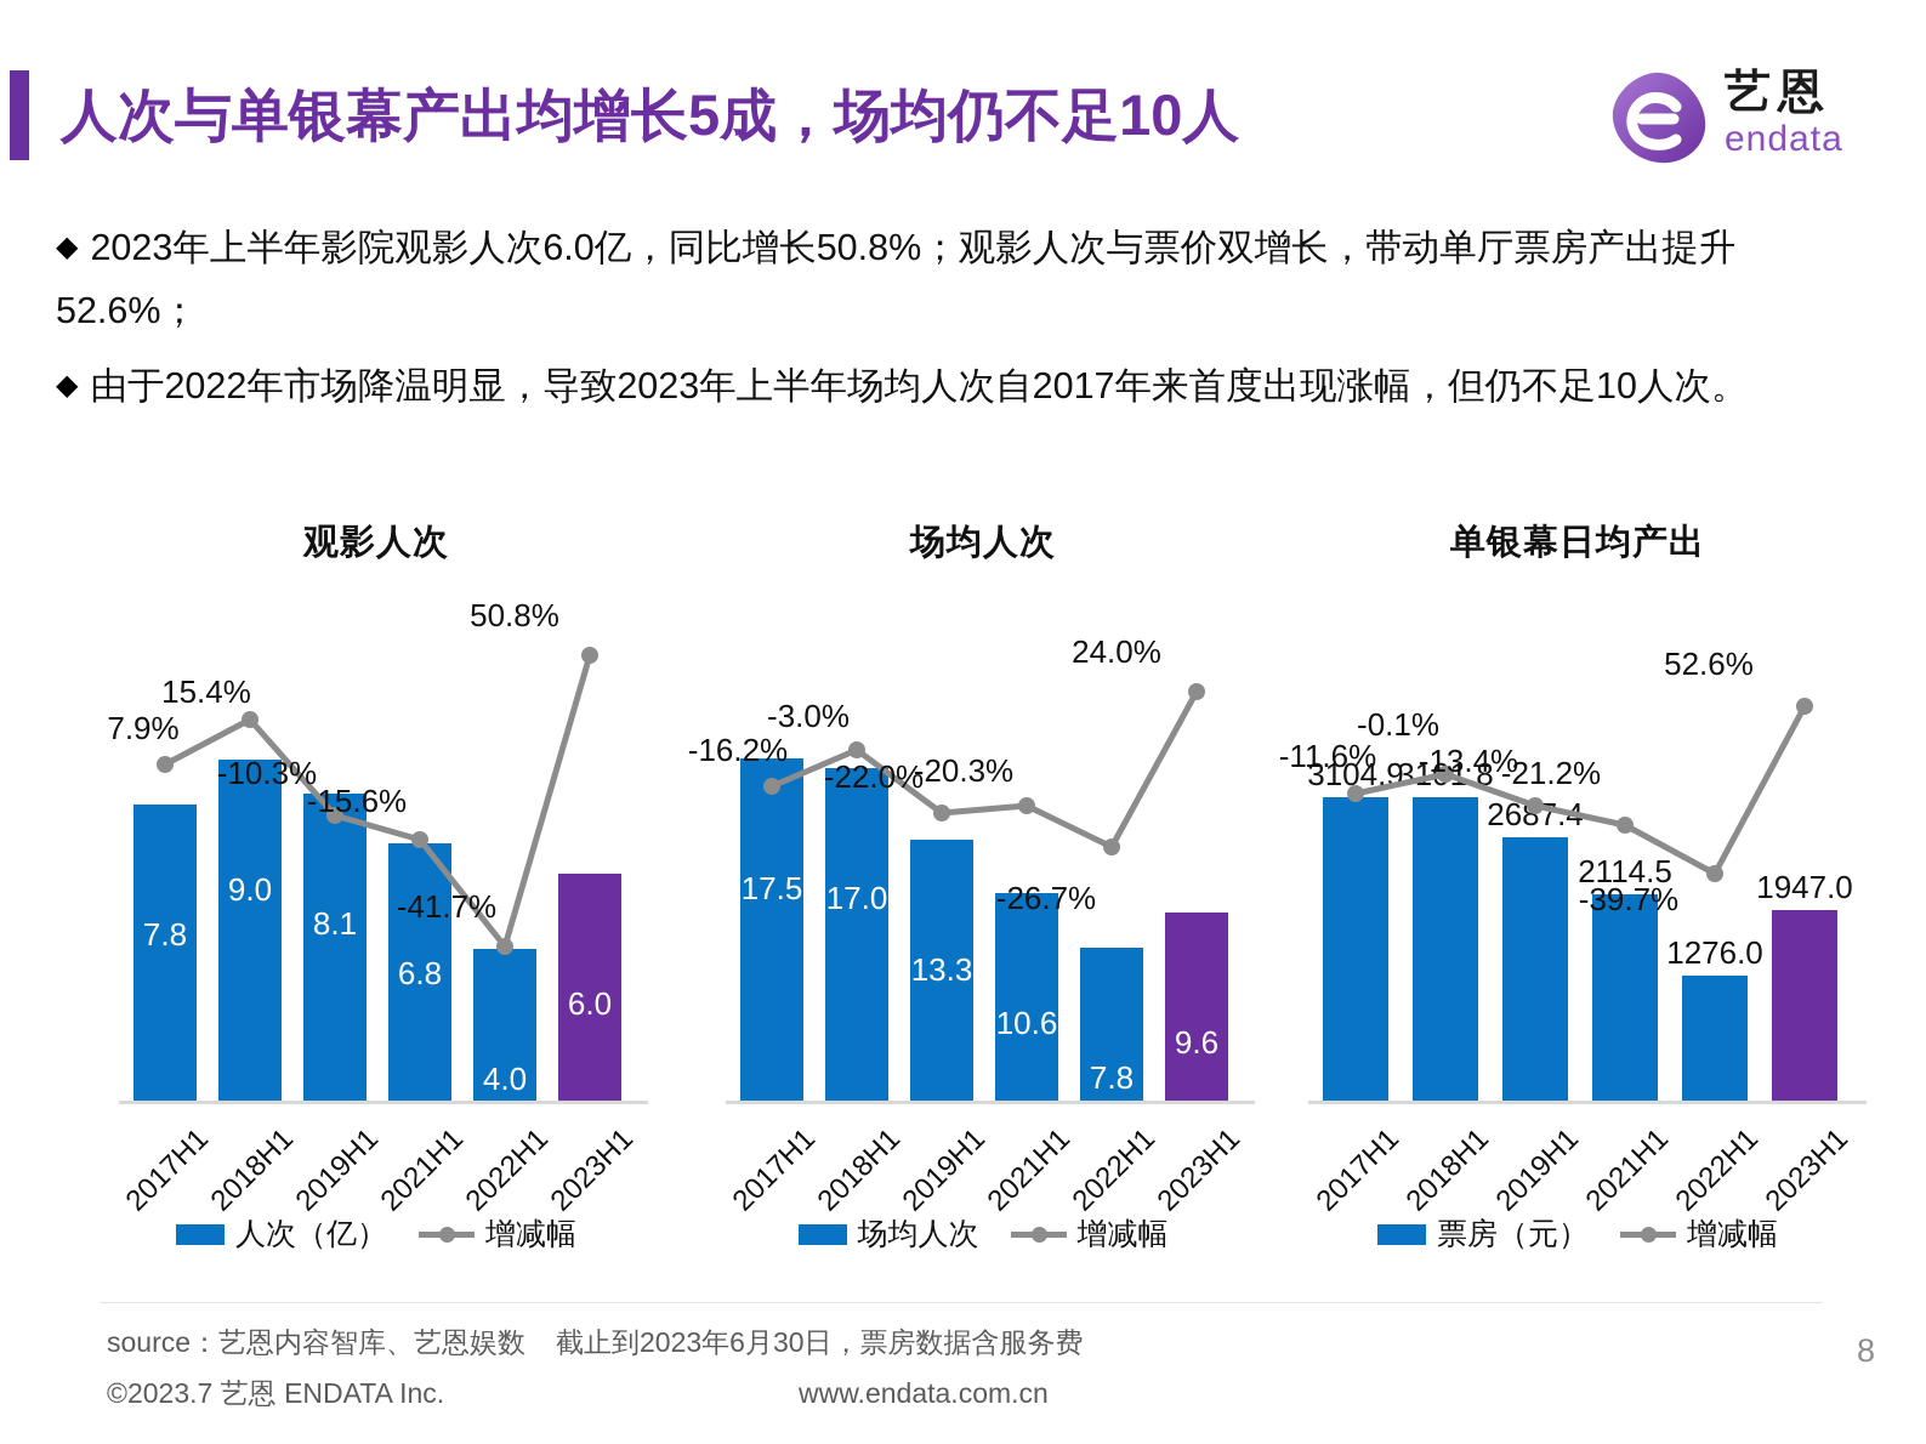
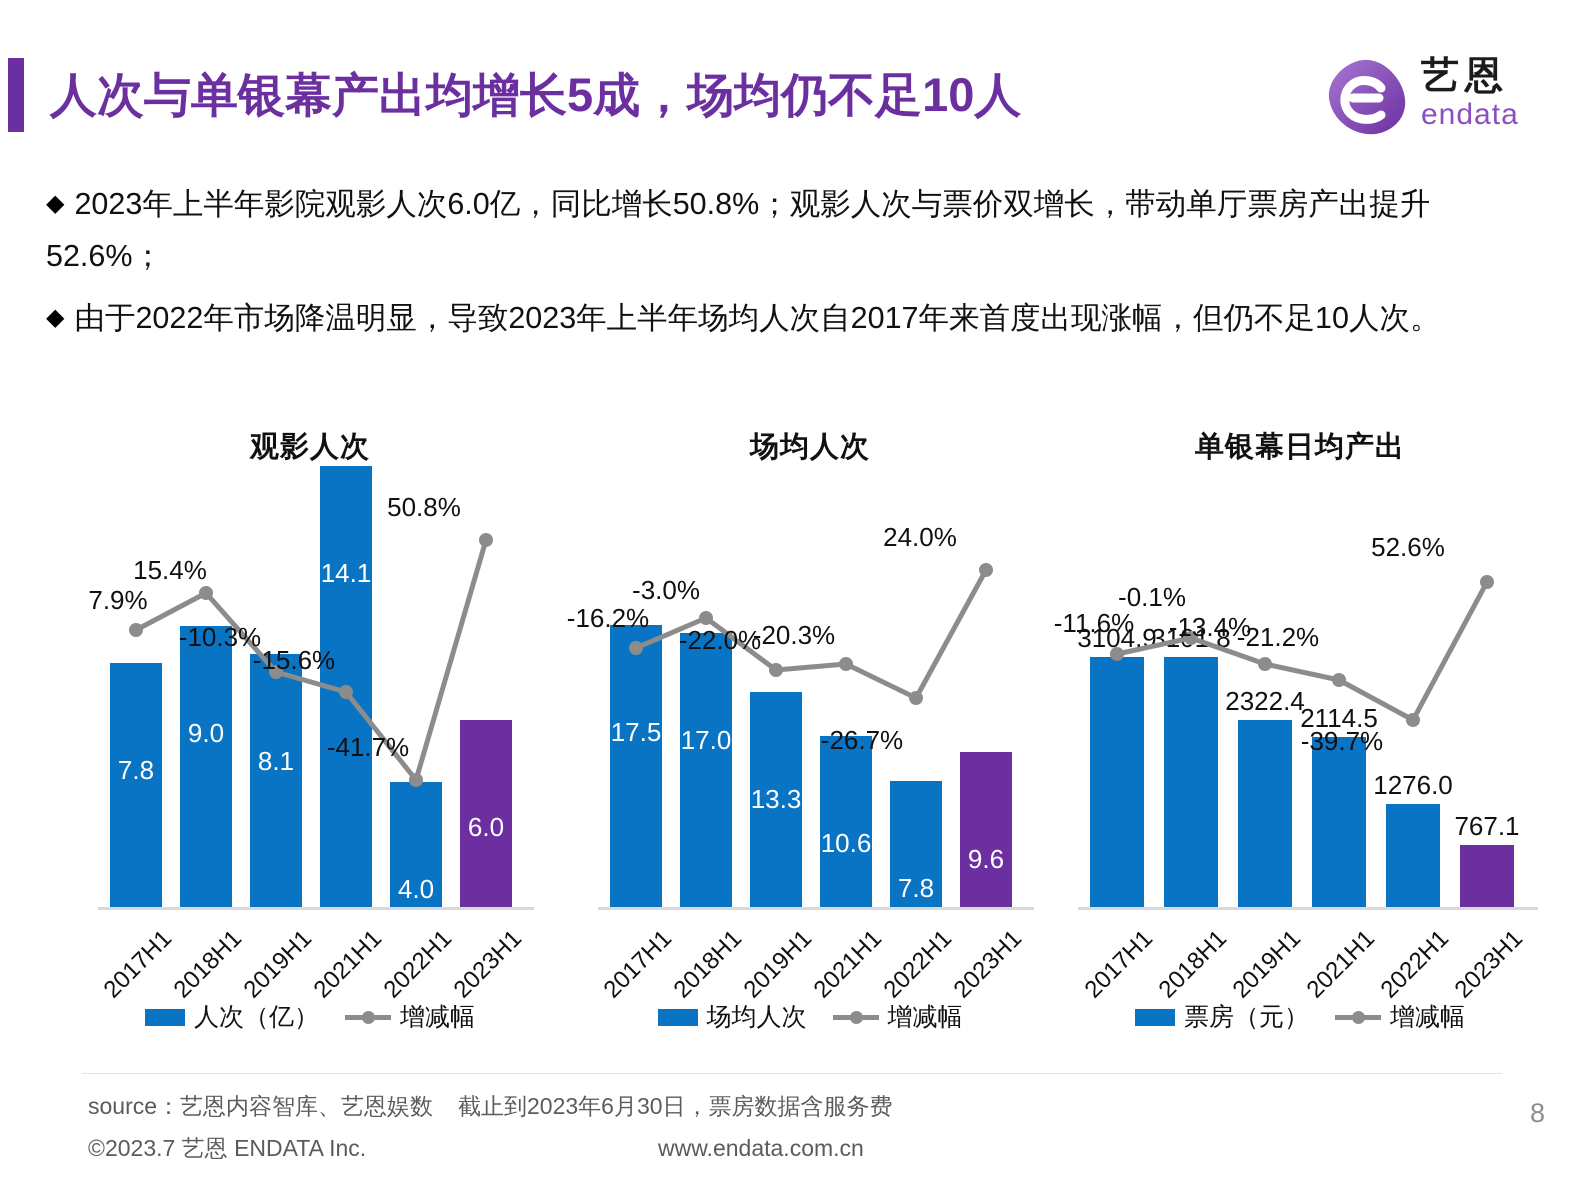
观影人次/人次（亿）/2021H1: 6.8 -> 14.1
单银幕日均产出/票房（元）/2019H1: 2687.4 -> 2322.4
单银幕日均产出/票房（元）/2023H1: 1947.0 -> 767.1
